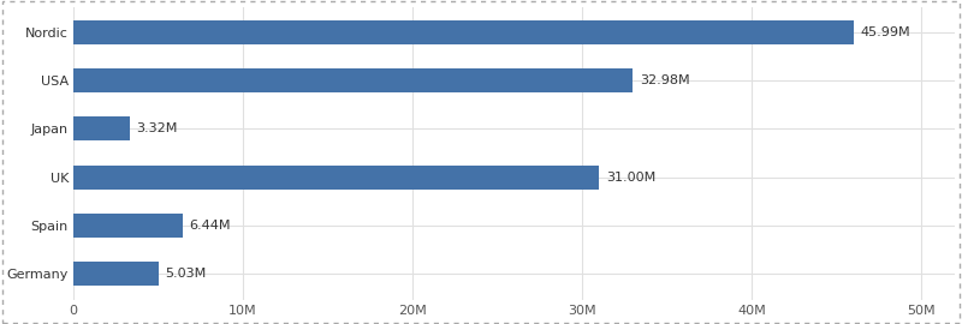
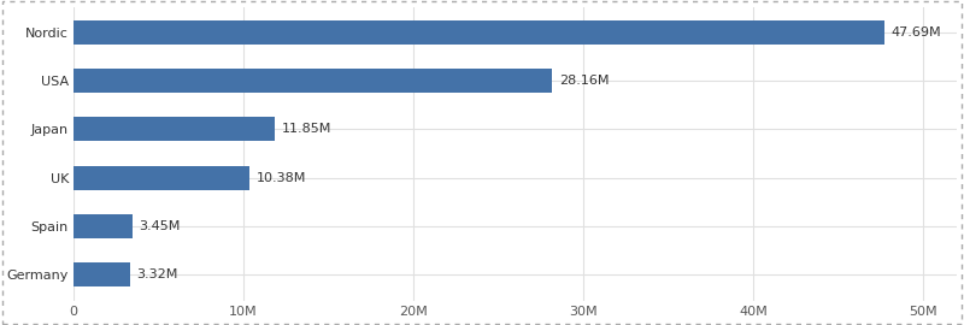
Nordic: 45.99M -> 47.69M
USA: 32.98M -> 28.16M
Japan: 3.32M -> 11.85M
UK: 31.00M -> 10.38M
Spain: 6.44M -> 3.45M
Germany: 5.03M -> 3.32M
